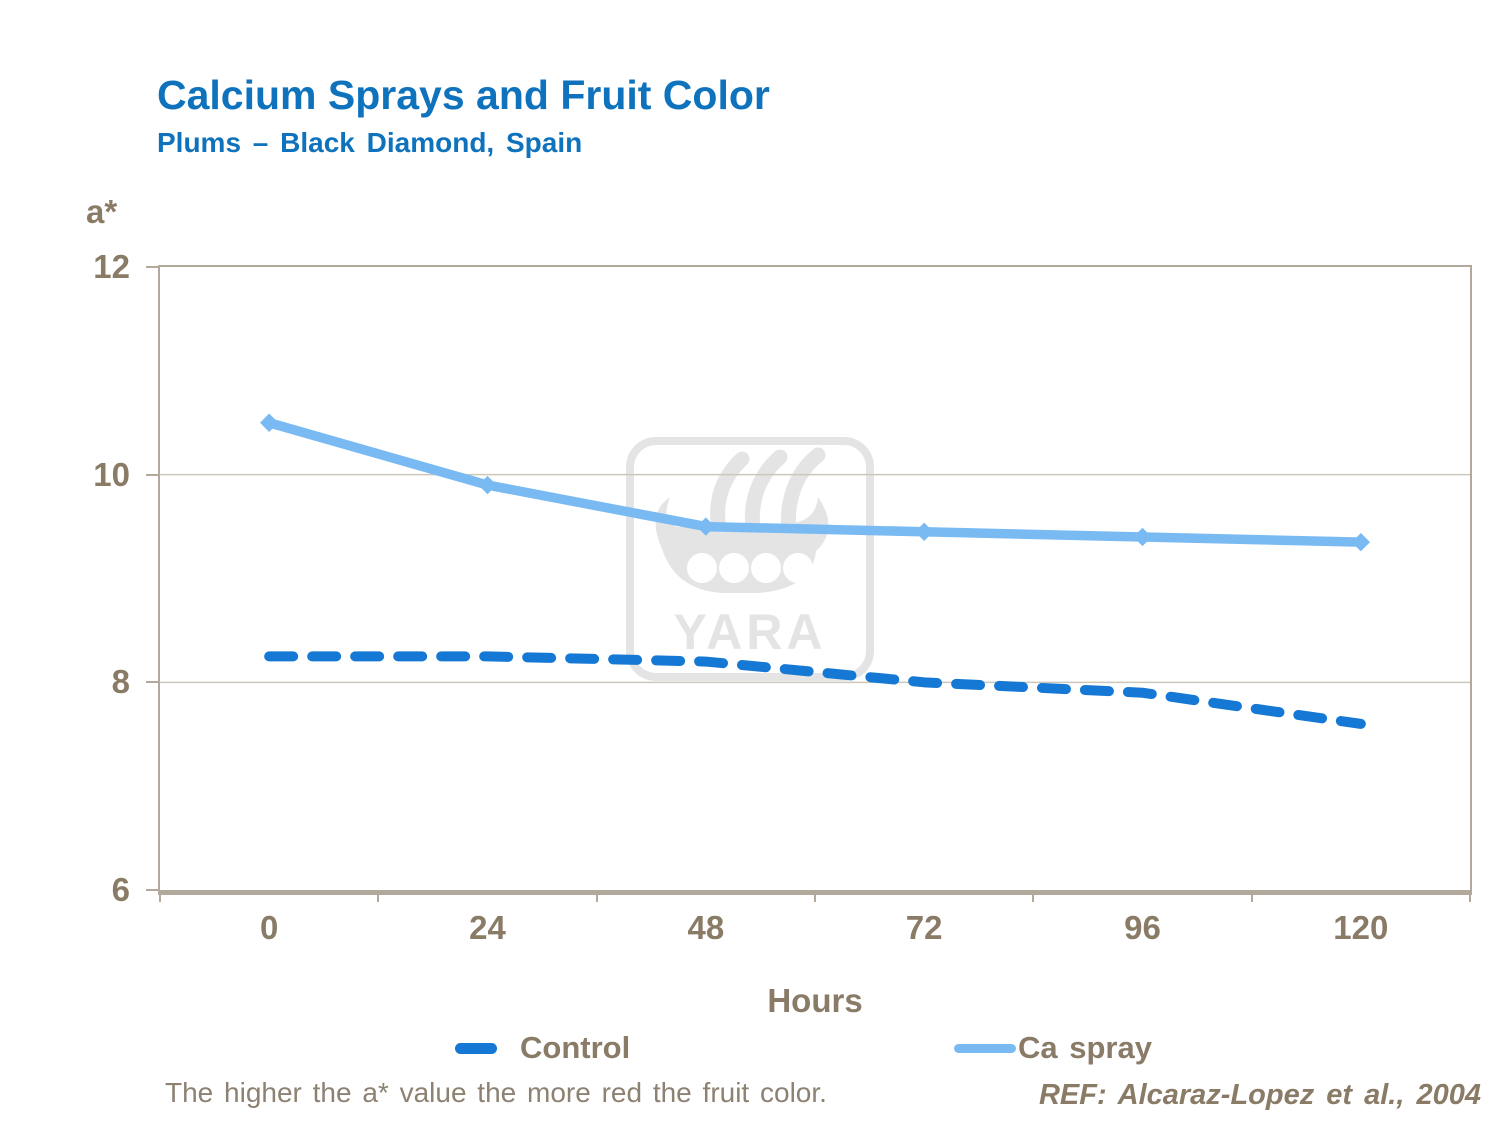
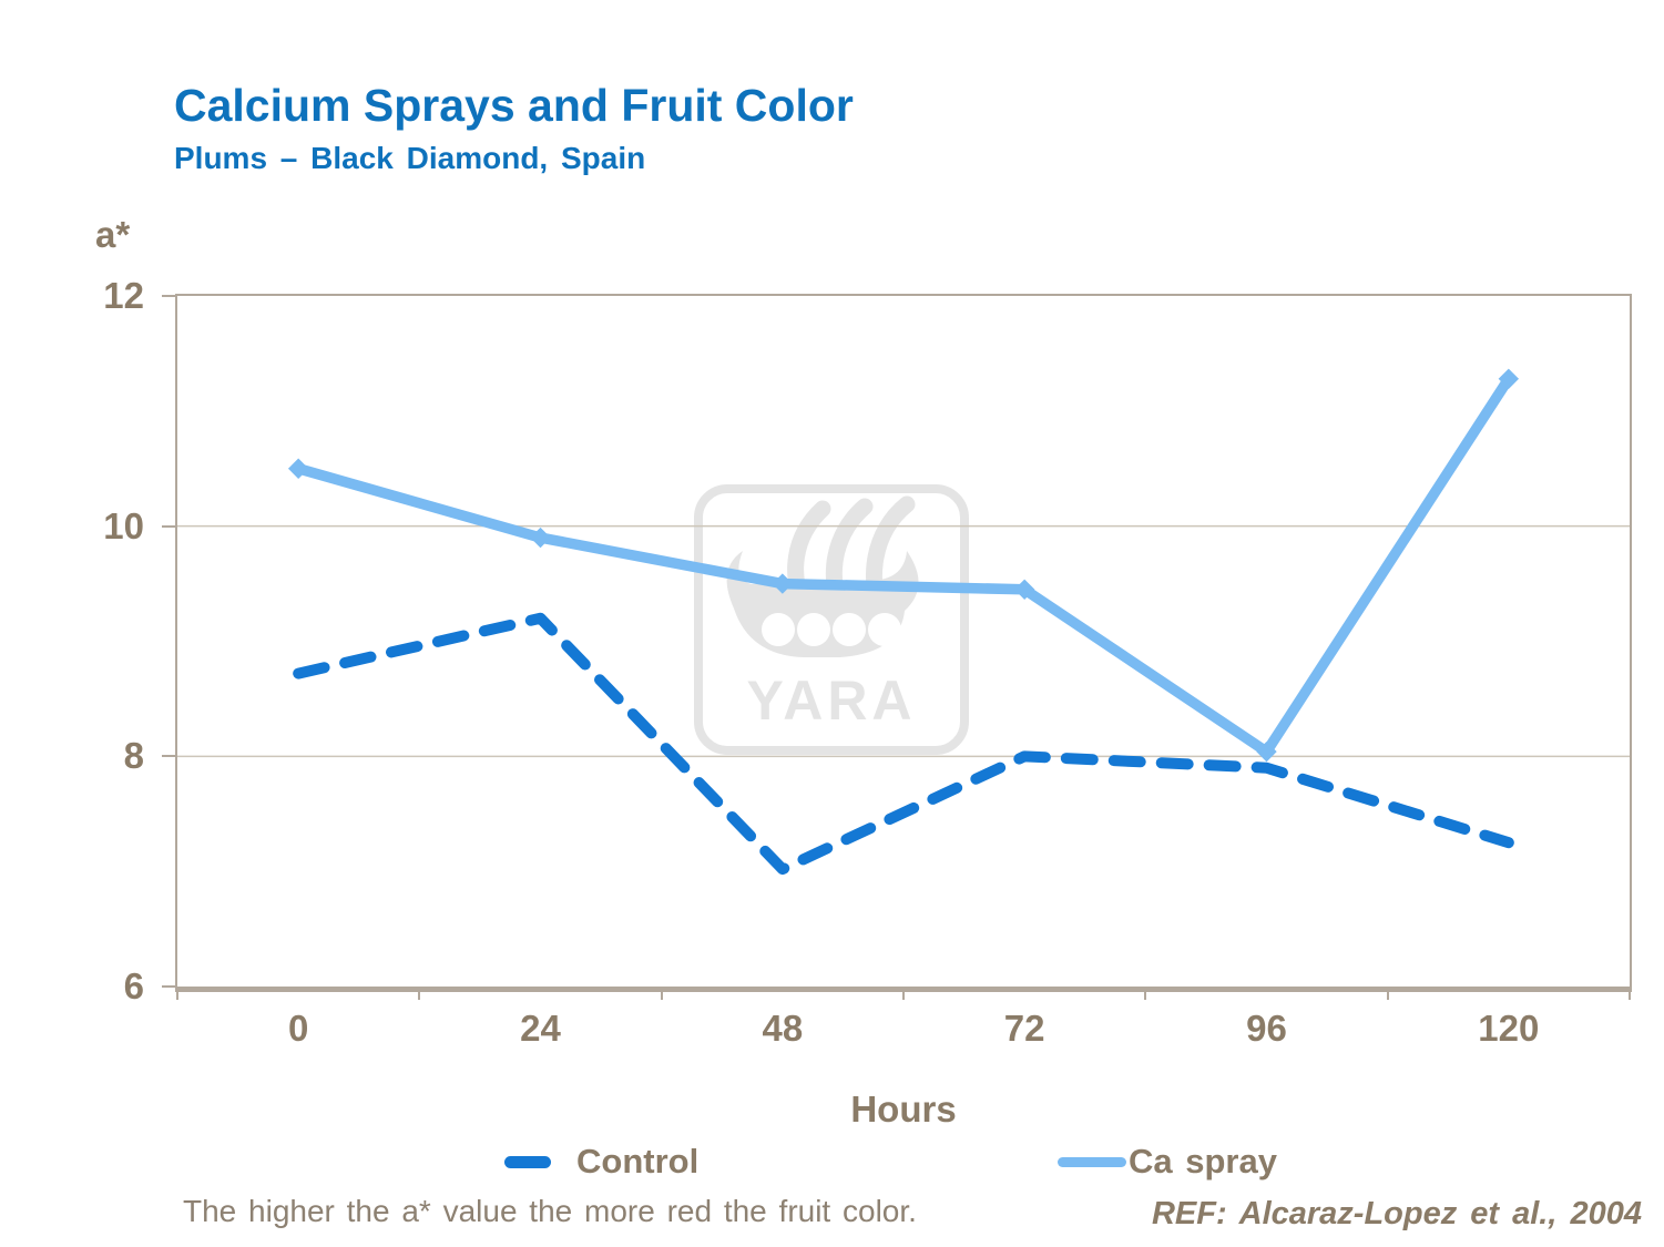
Control/0: 8.25 -> 8.72
Control/24: 8.25 -> 9.20
Control/48: 8.20 -> 7.02
Ca spray/96: 9.40 -> 8.04
Control/120: 7.60 -> 7.25
Ca spray/120: 9.35 -> 11.28
